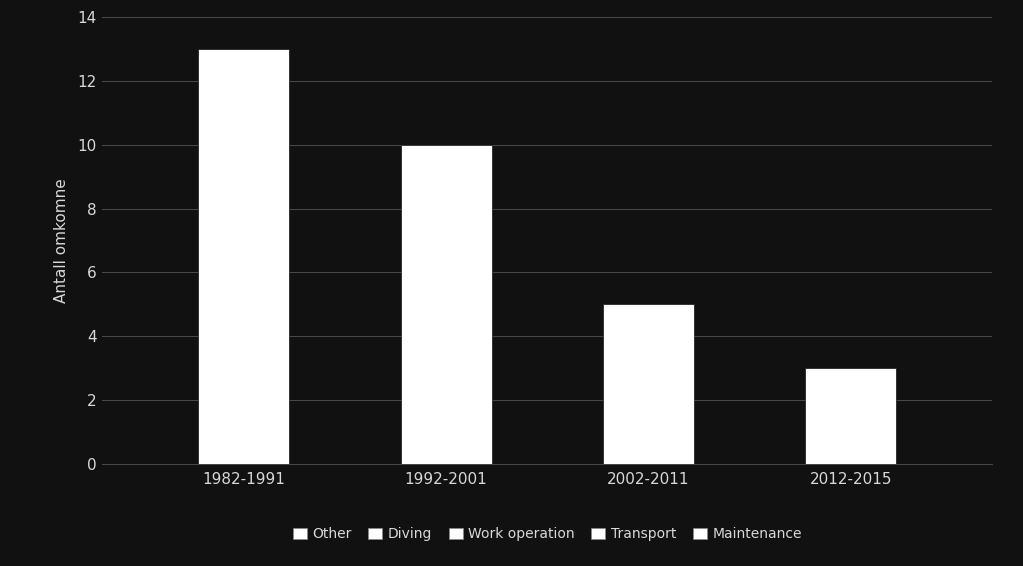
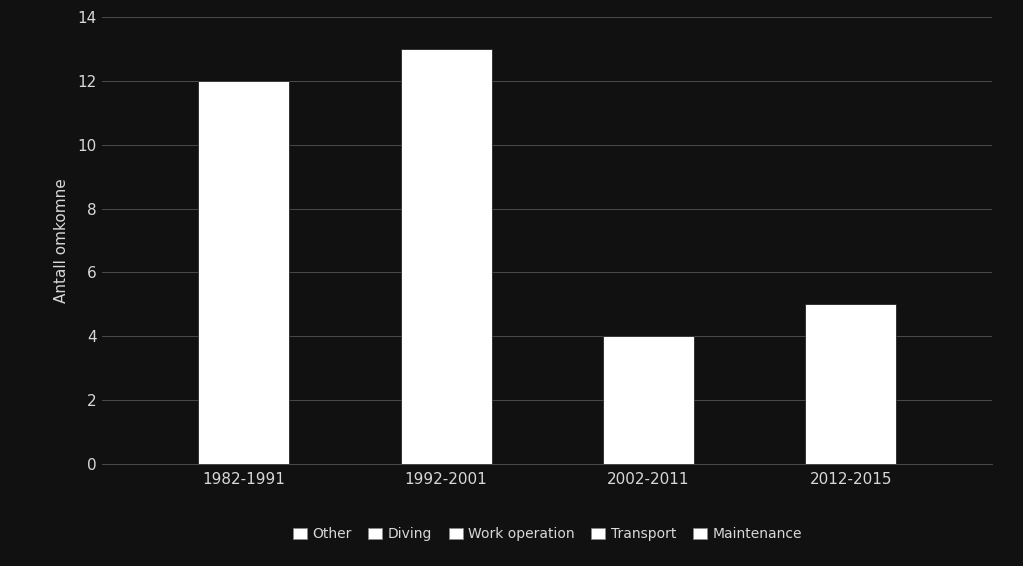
1982-1991: 13 -> 12
1992-2001: 10 -> 13
2002-2011: 5 -> 4
2012-2015: 3 -> 5
